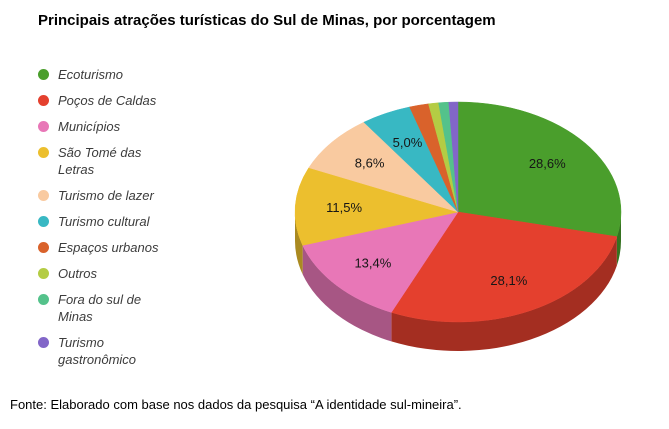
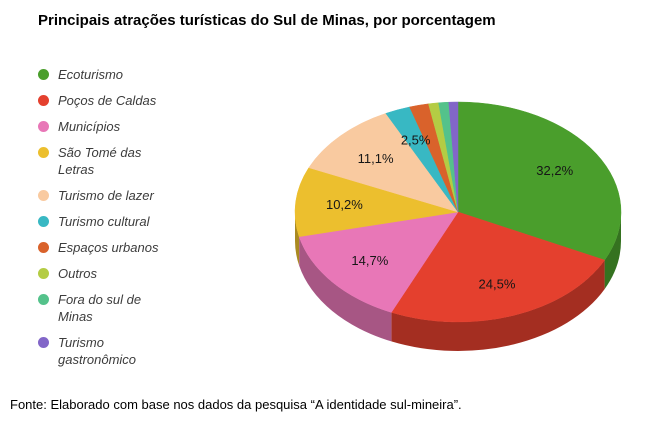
Ecoturismo: 28,6% -> 32,2%
Poços de Caldas: 28,1% -> 24,5%
Municípios: 13,4% -> 14,7%
São Tomé das Letras: 11,5% -> 10,2%
Turismo de lazer: 8,6% -> 11,1%
Turismo cultural: 5,0% -> 2,5%
